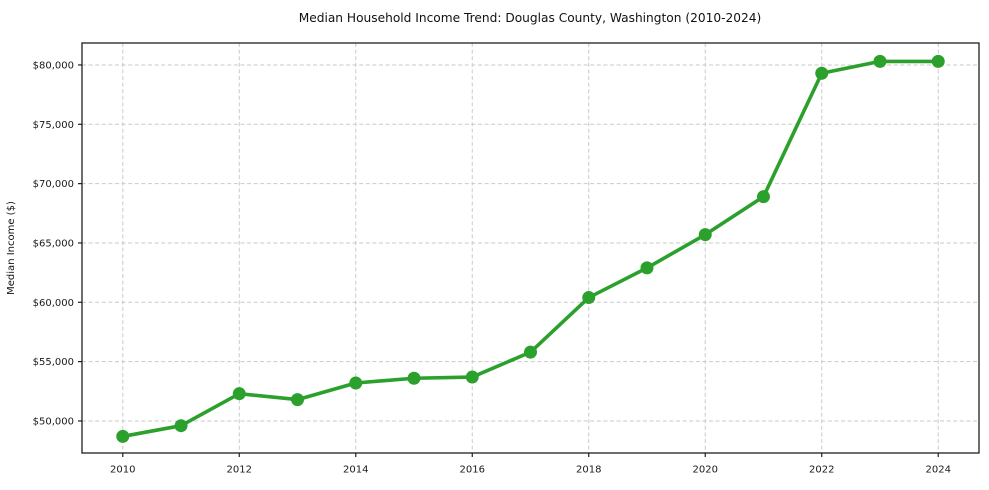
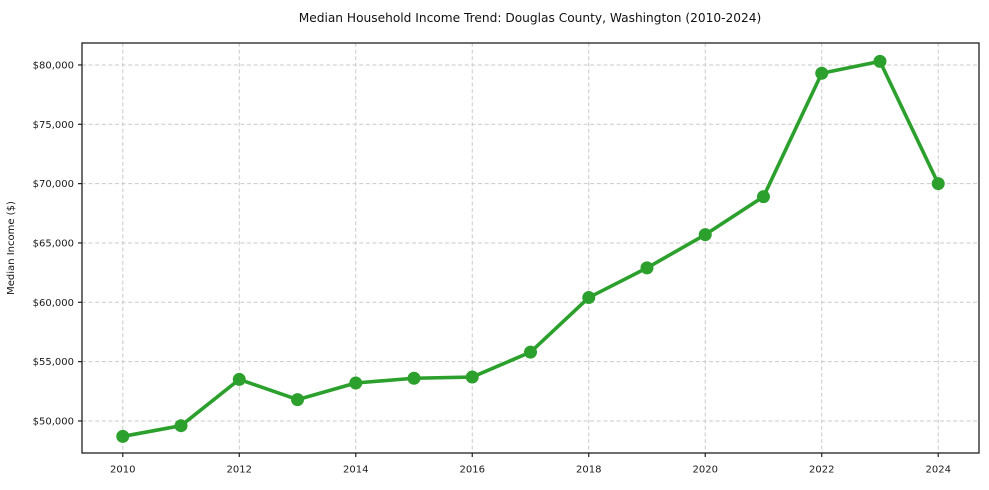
2012: $52300 -> $53500
2024: $80300 -> $70000
